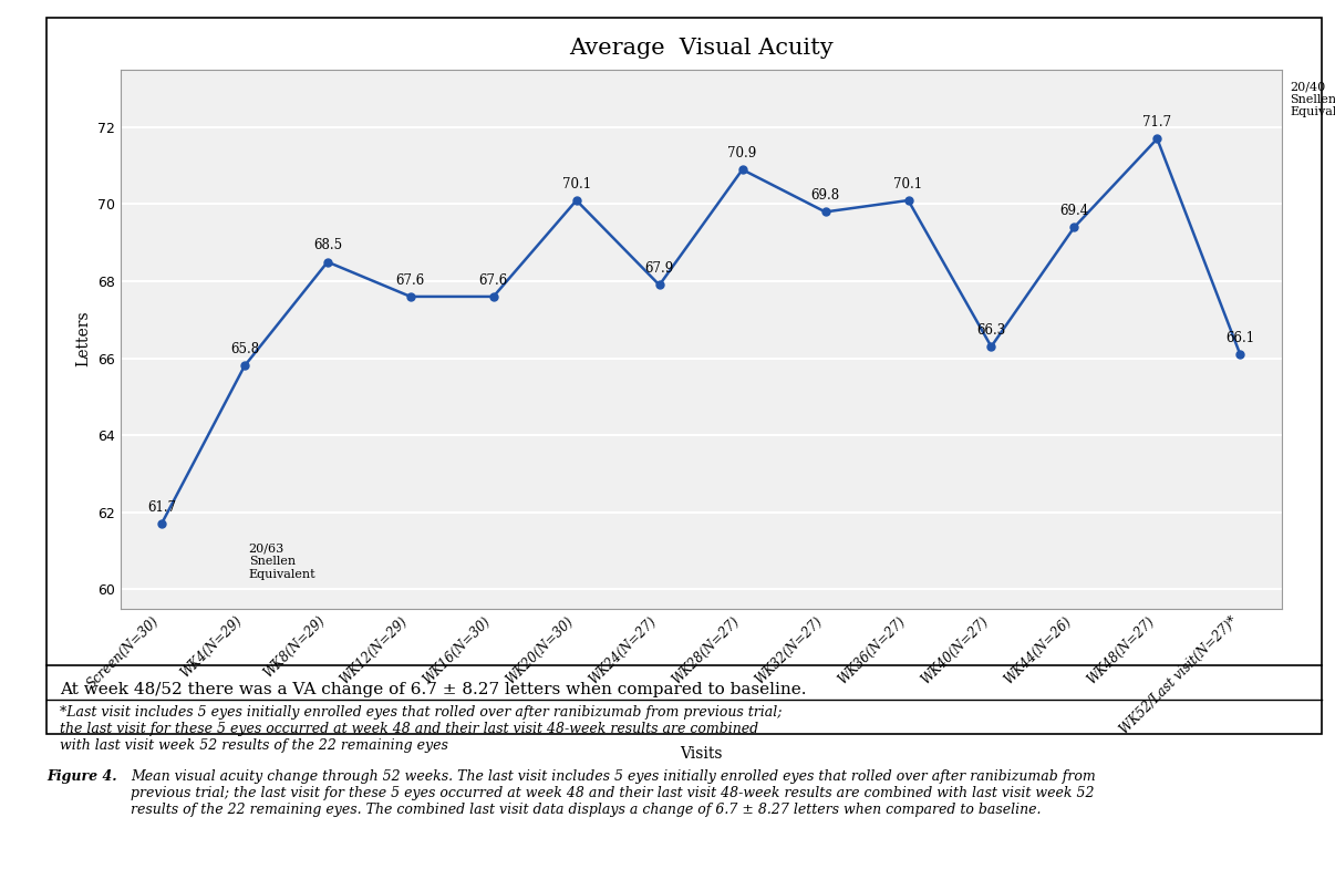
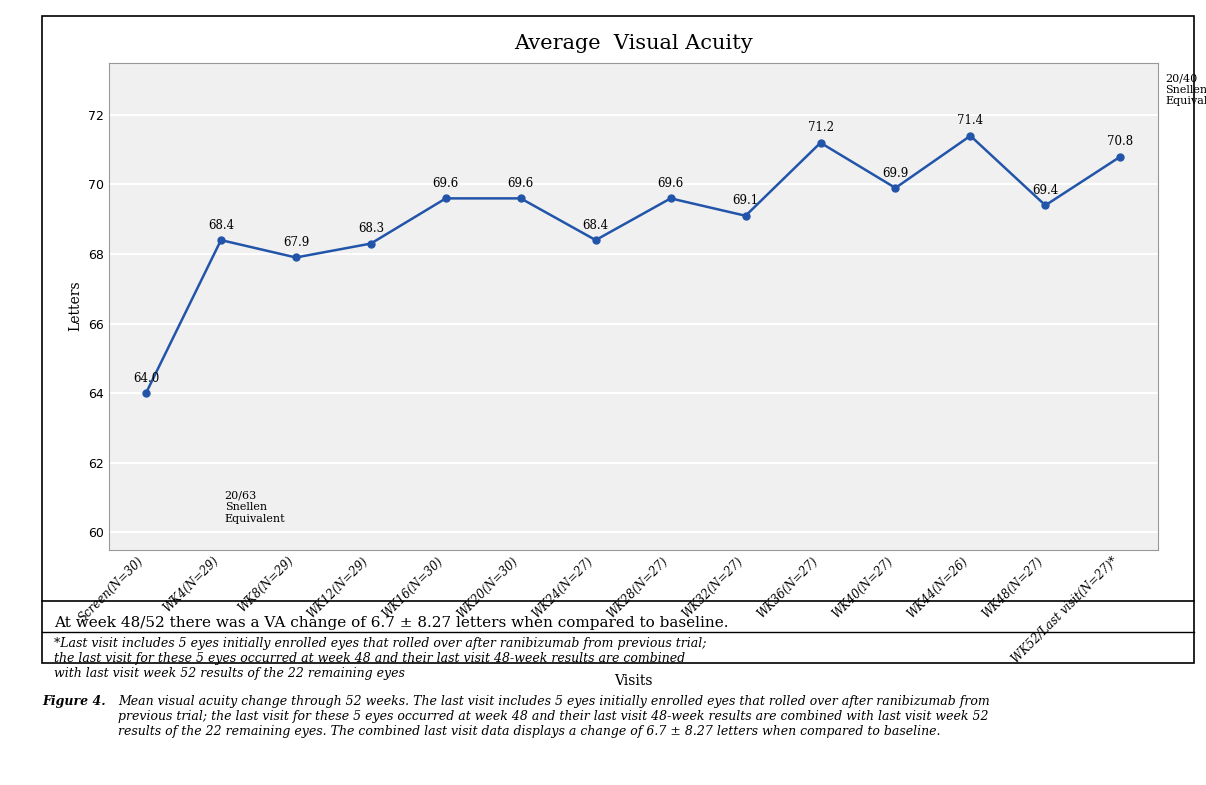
Screen(N=30): 61.7 -> 64.0
WK4(N=29): 65.8 -> 68.4
WK8(N=29): 68.5 -> 67.9
WK12(N=29): 67.6 -> 68.3
WK16(N=30): 67.6 -> 69.6
WK20(N=30): 70.1 -> 69.6
WK24(N=27): 67.9 -> 68.4
WK28(N=27): 70.9 -> 69.6
WK32(N=27): 69.8 -> 69.1
WK36(N=27): 70.1 -> 71.2
WK40(N=27): 66.3 -> 69.9
WK44(N=26): 69.4 -> 71.4
WK48(N=27): 71.7 -> 69.4
WK52/Last visit(N=27)*: 66.1 -> 70.8
